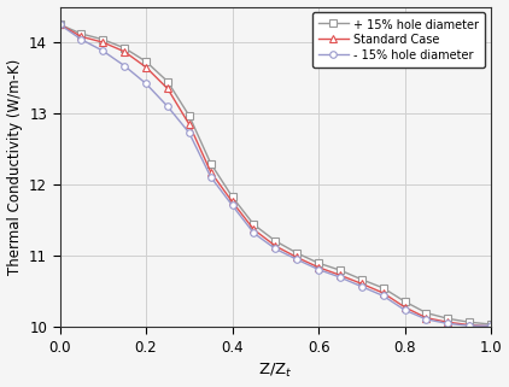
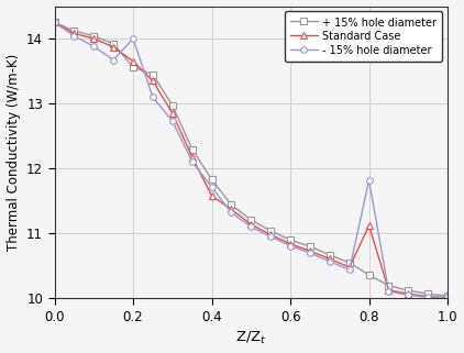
+ 15% hole diameter/0.2: 13.73 -> 13.56
- 15% hole diameter/0.2: 13.42 -> 14.00
Standard Case/0.4: 11.76 -> 11.58
Standard Case/0.8: 10.28 -> 11.12
- 15% hole diameter/0.8: 10.24 -> 11.82
